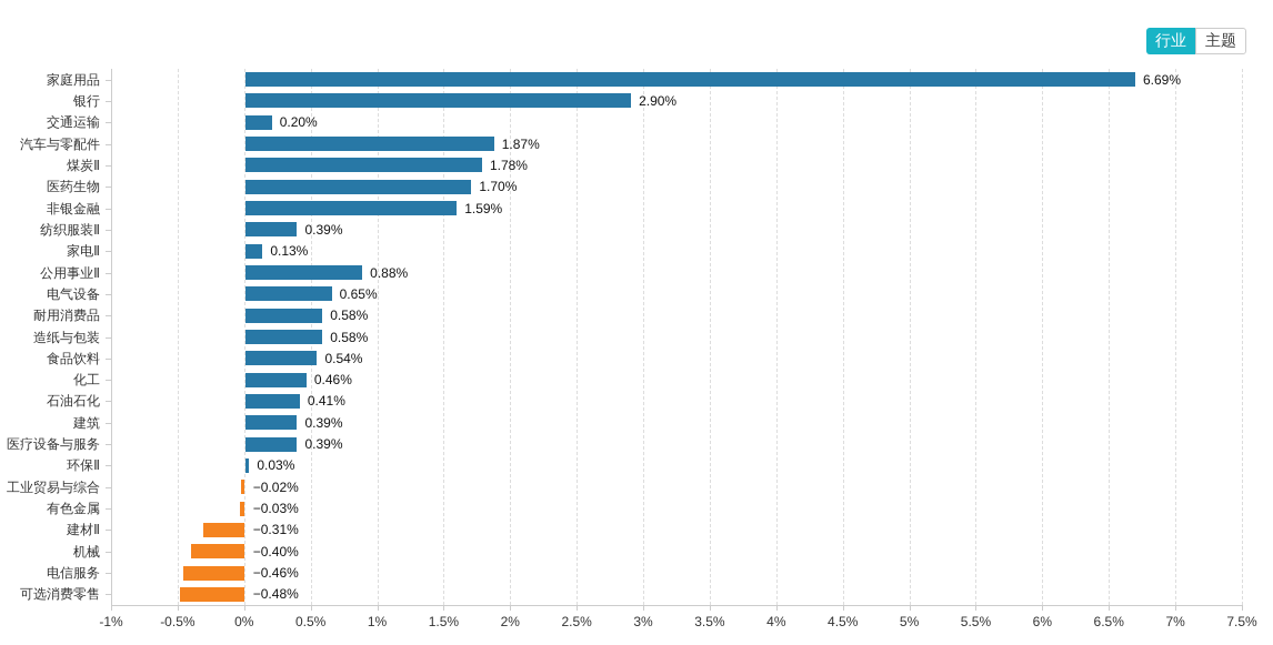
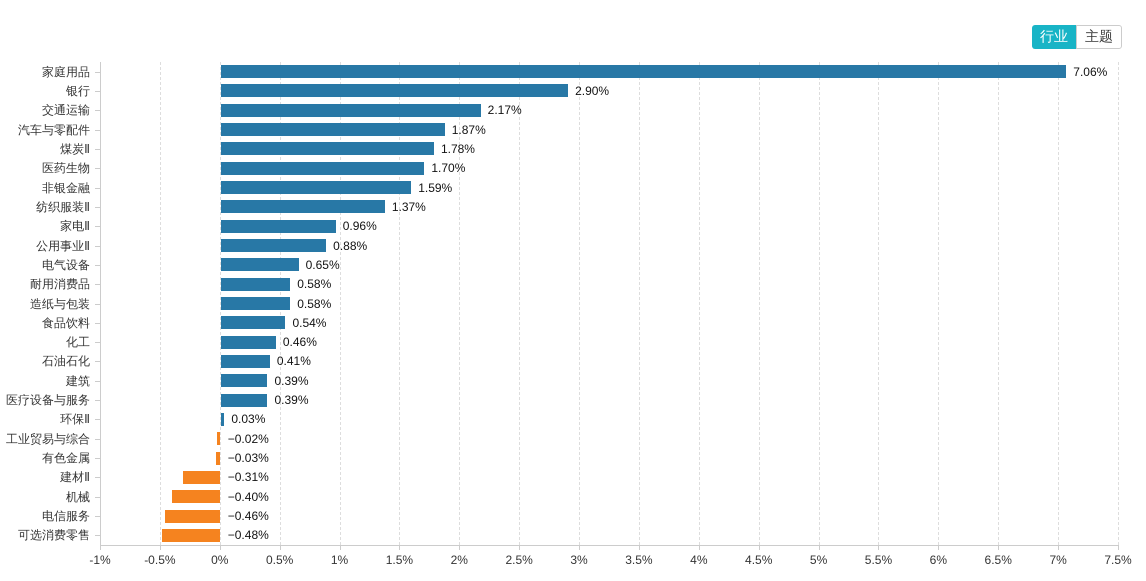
家庭用品: 6.69% -> 7.06%
交通运输: 0.20% -> 2.17%
纺织服装Ⅱ: 0.39% -> 1.37%
家电Ⅱ: 0.13% -> 0.96%
